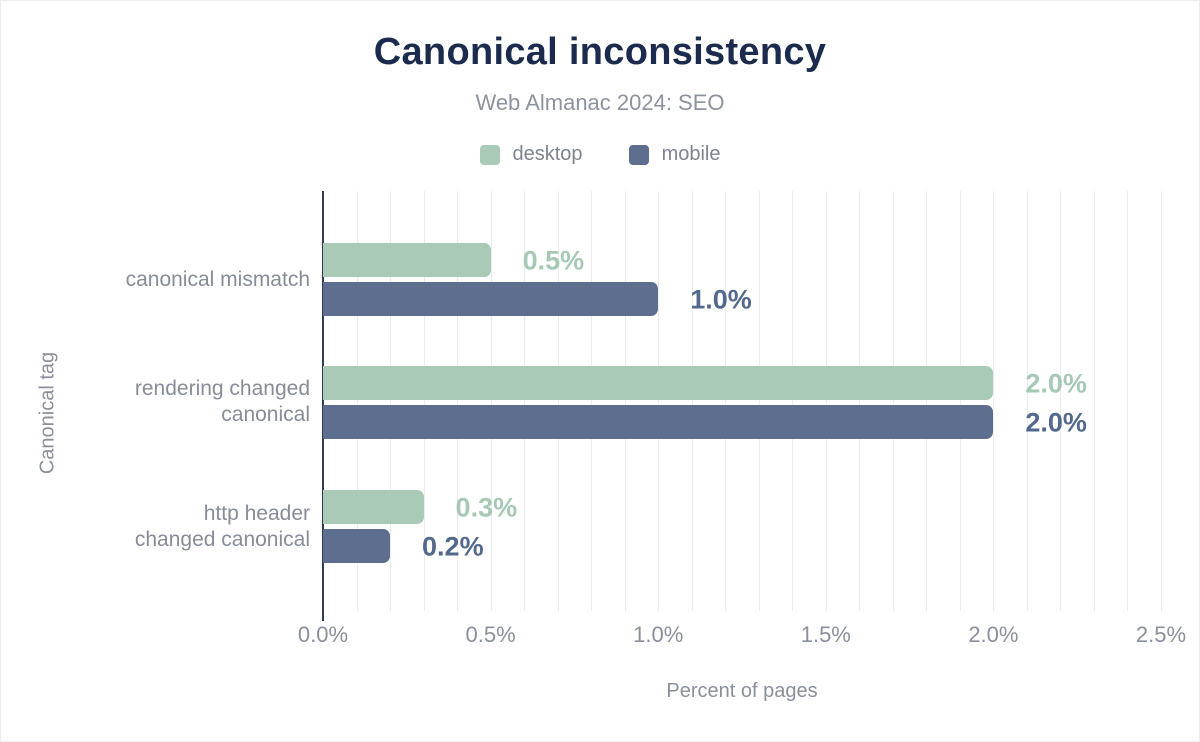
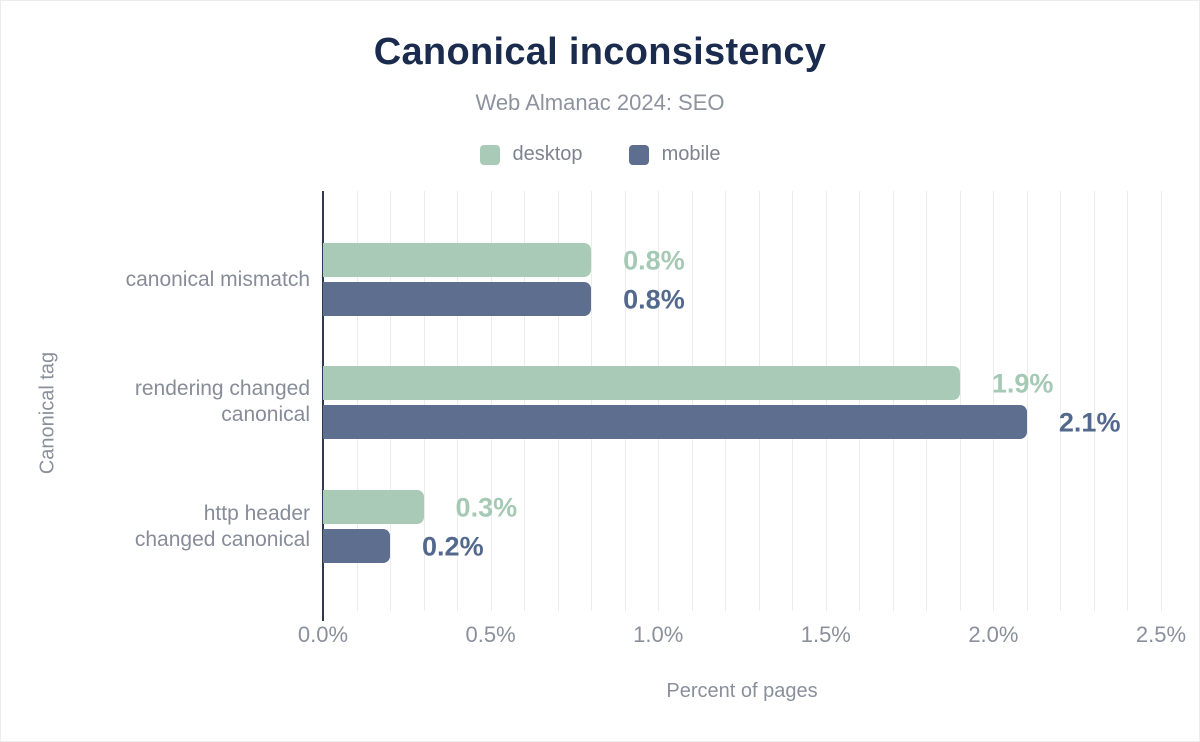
desktop/canonical mismatch: 0.5% -> 0.8%
mobile/canonical mismatch: 1.0% -> 0.8%
desktop/rendering changed canonical: 2.0% -> 1.9%
mobile/rendering changed canonical: 2.0% -> 2.1%
